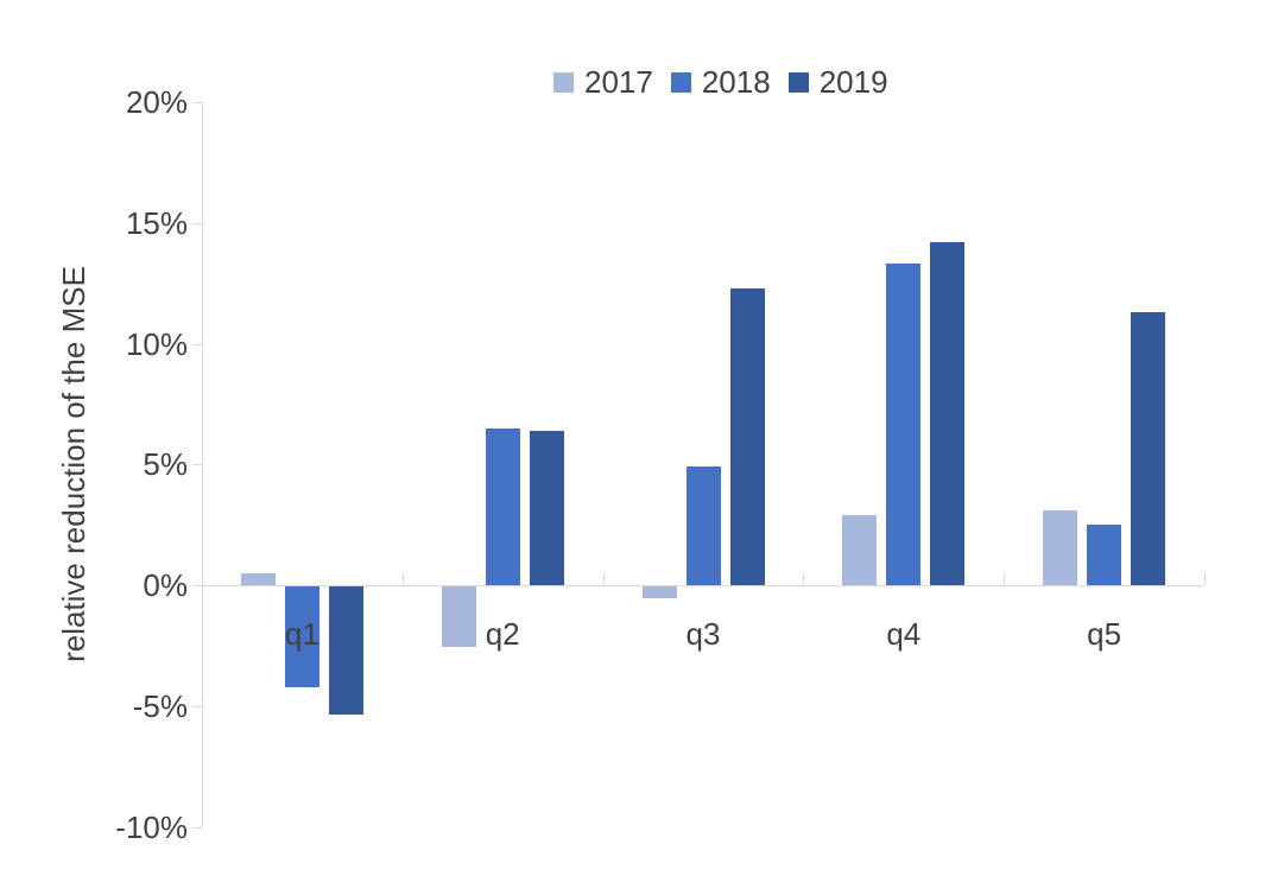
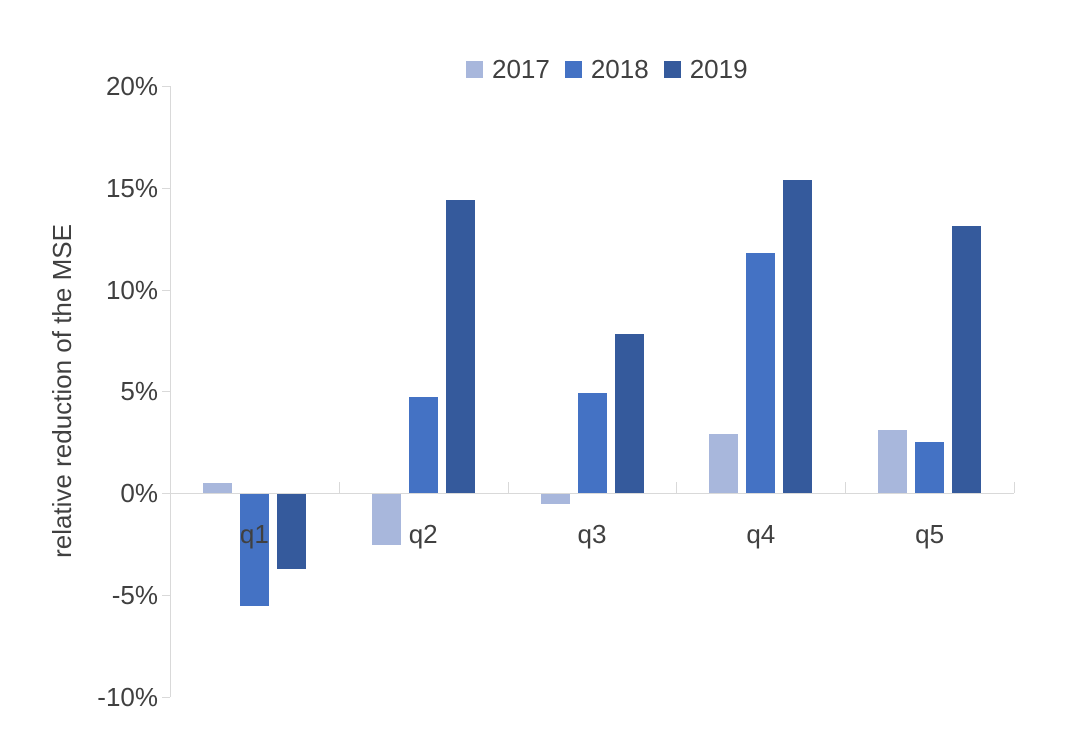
2018/q1: -4.2% -> -5.5%
2019/q1: -5.3% -> -3.7%
2018/q2: 6.5% -> 4.7%
2019/q2: 6.4% -> 14.4%
2019/q3: 12.3% -> 7.8%
2018/q4: 13.3% -> 11.8%
2019/q4: 14.2% -> 15.4%
2019/q5: 11.3% -> 13.1%
